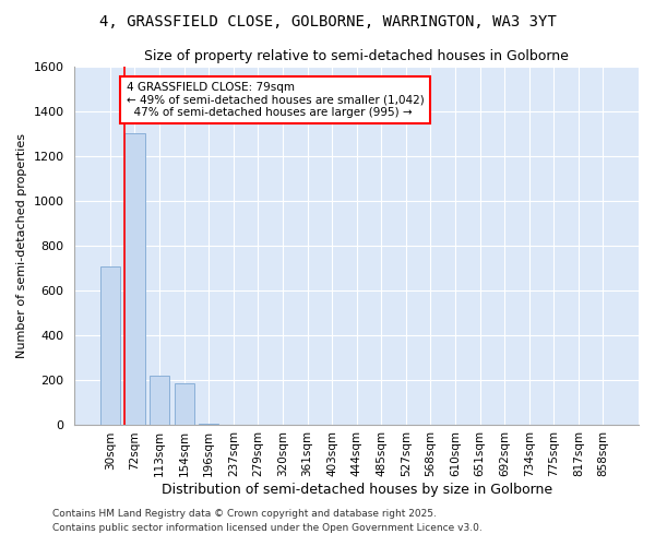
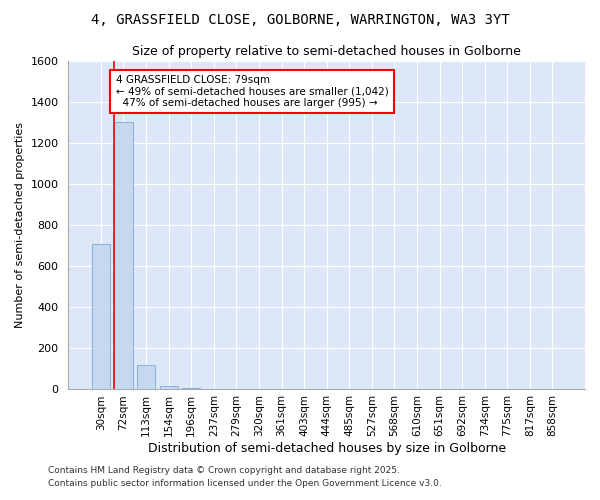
113sqm: 220 -> 120
154sqm: 185 -> 15
